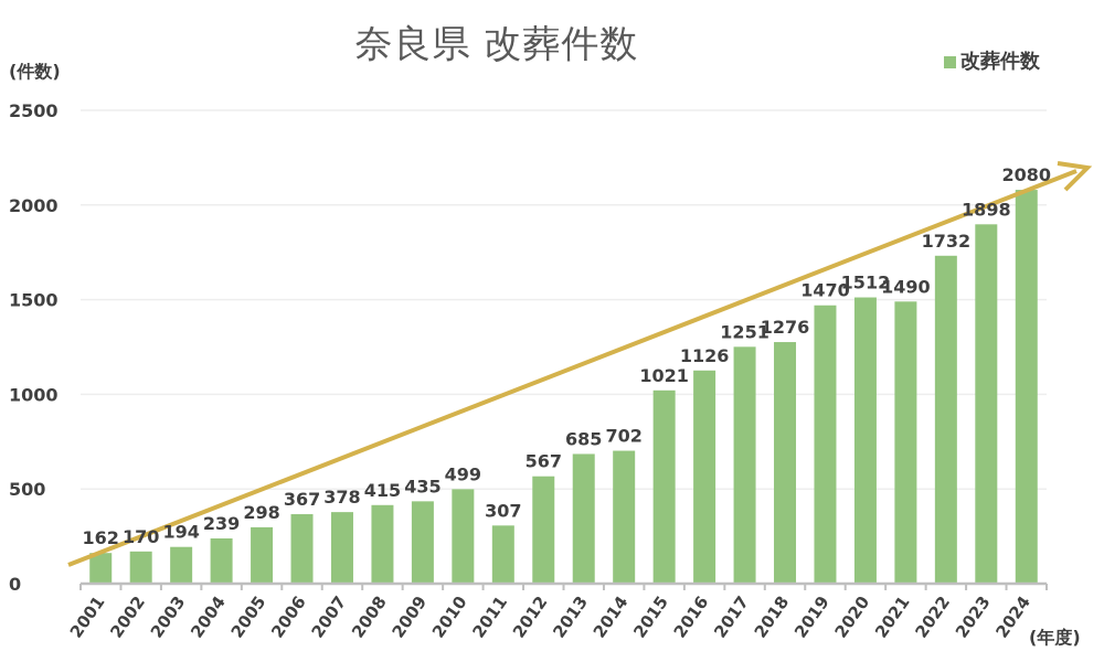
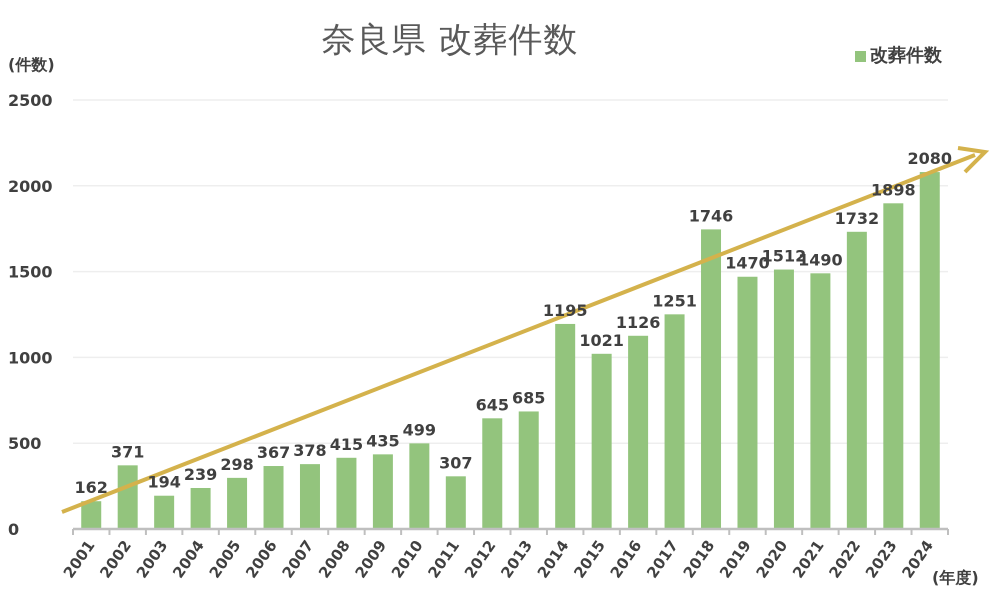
2002: 170 -> 371
2012: 567 -> 645
2014: 702 -> 1195
2018: 1276 -> 1746
